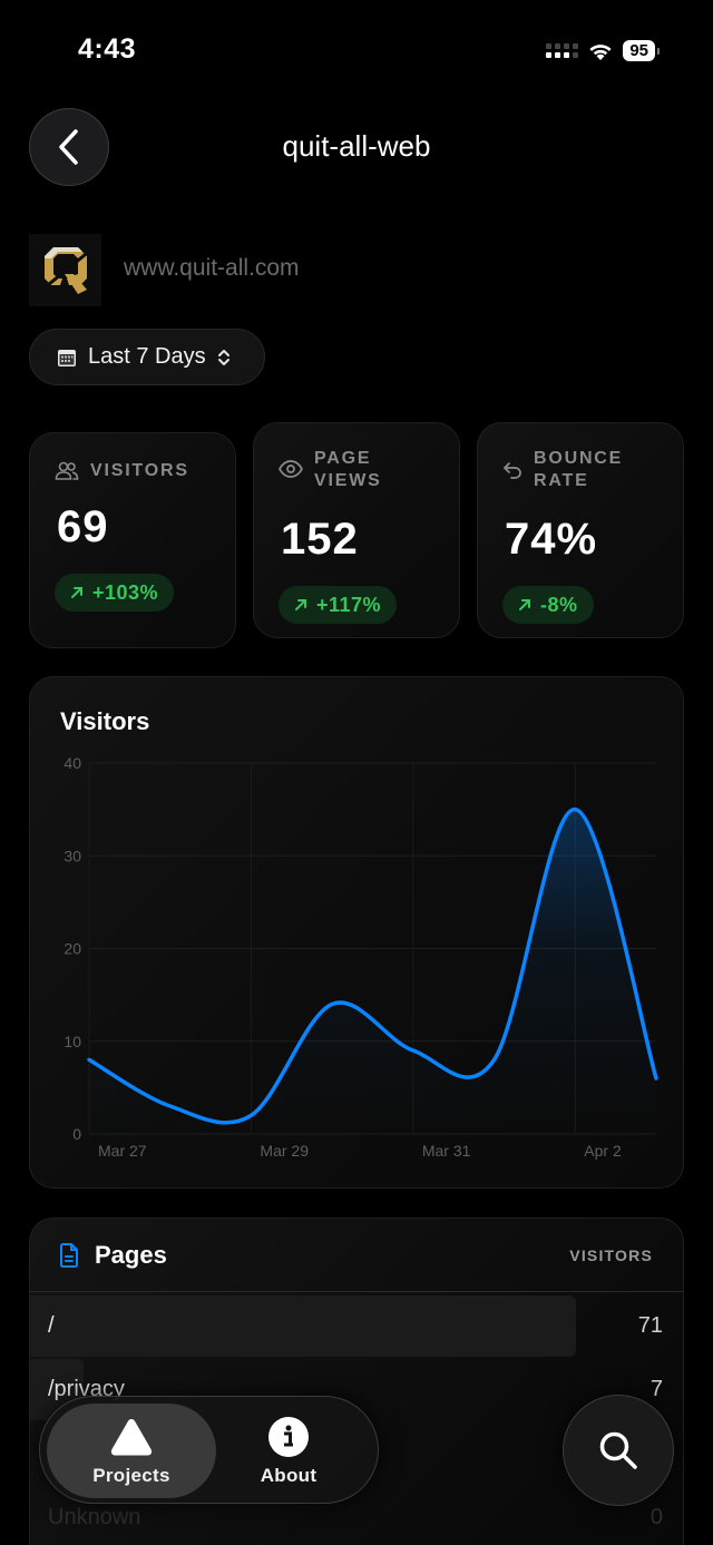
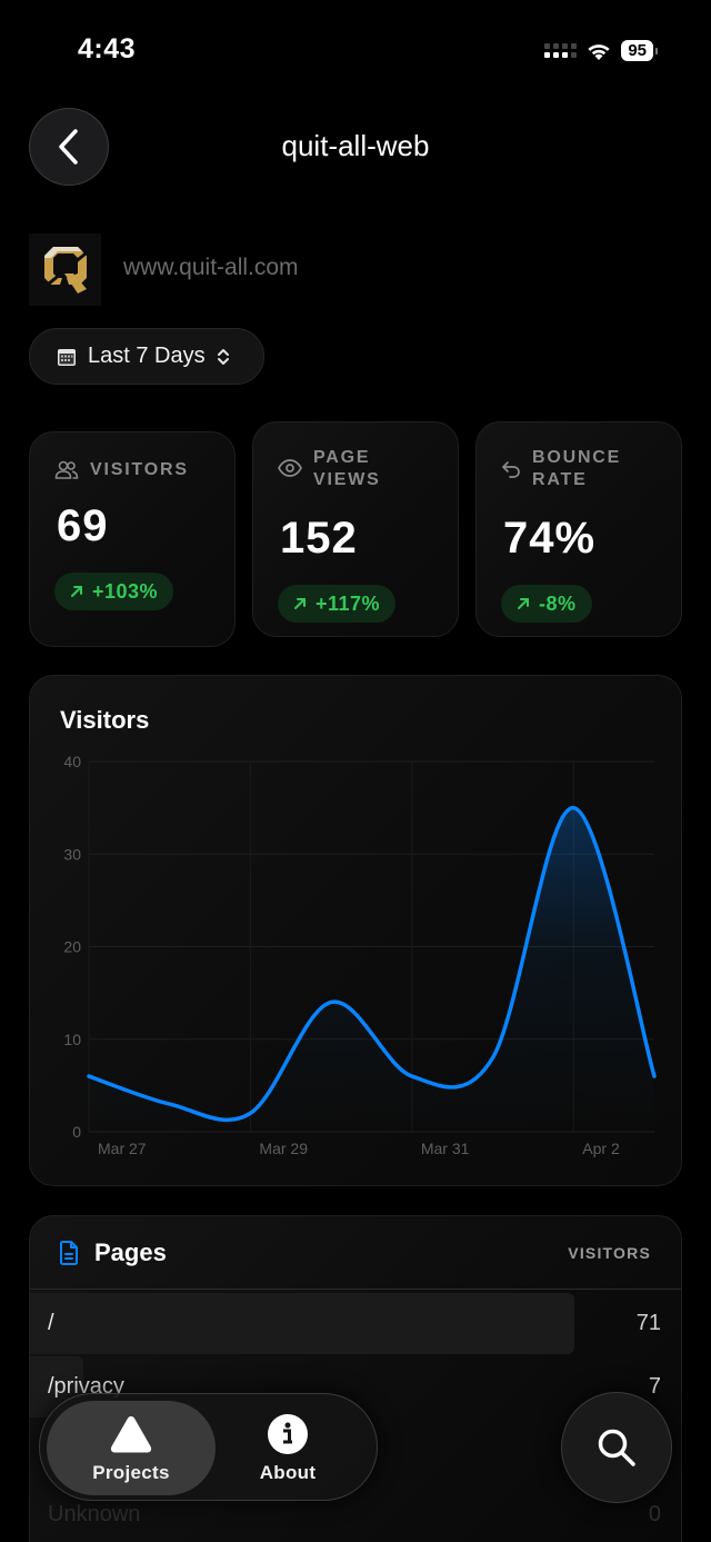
Mar 27: 8 -> 6
Mar 31: 9 -> 6
